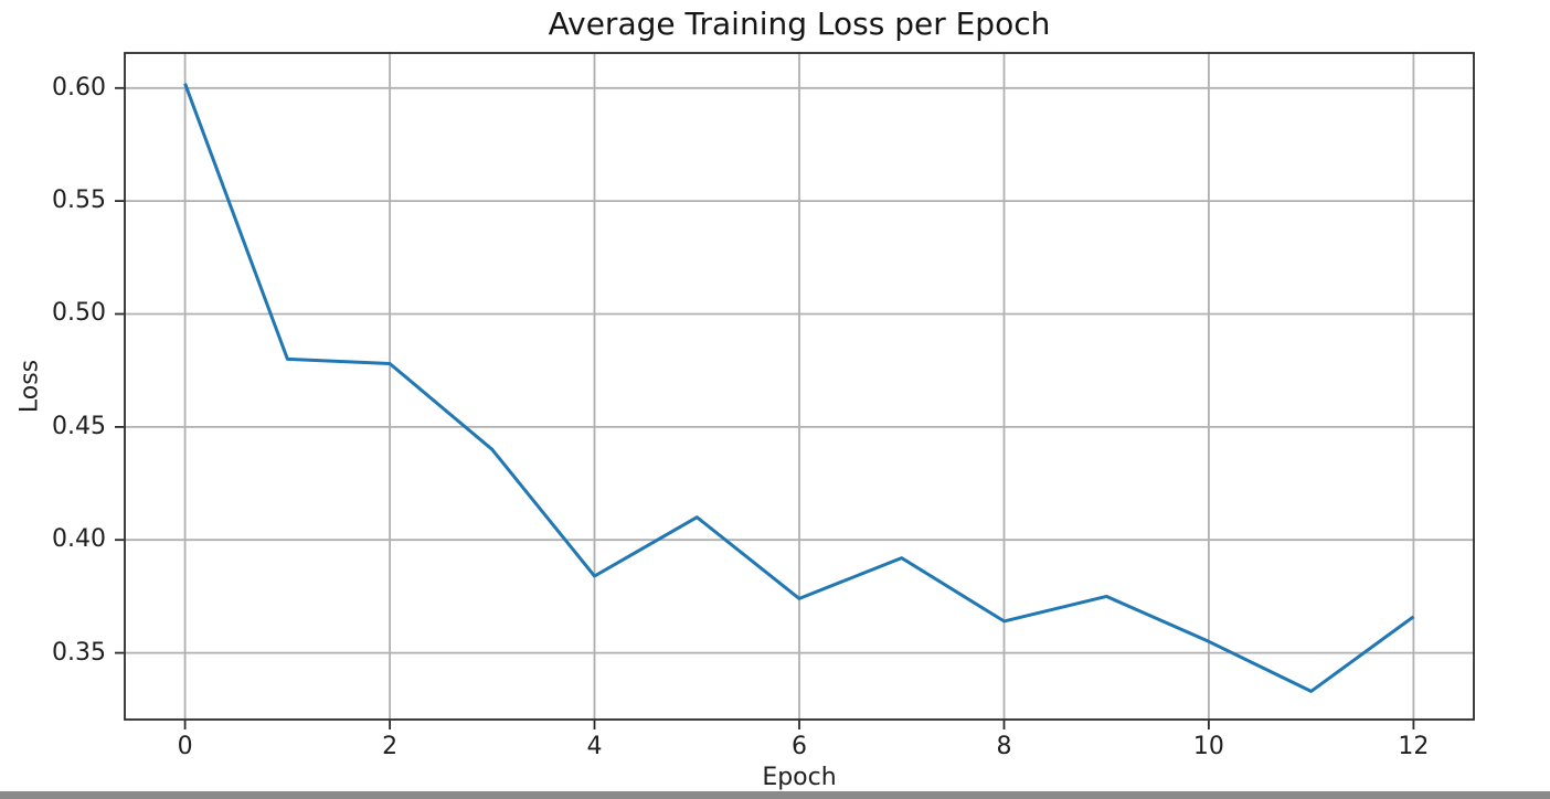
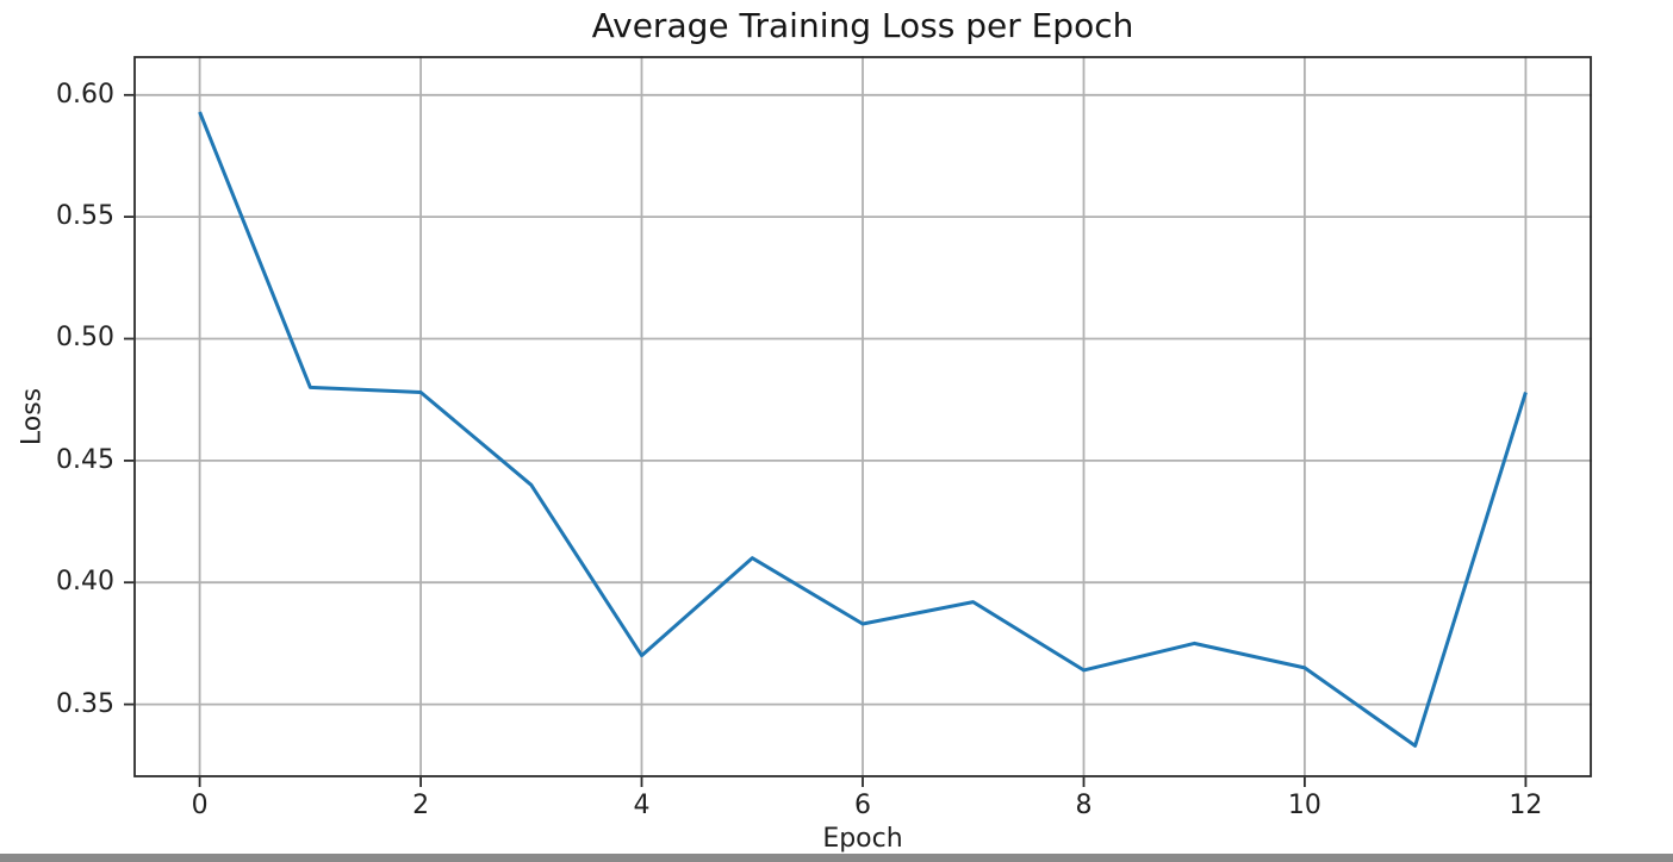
0: 0.602 -> 0.593
4: 0.384 -> 0.370
6: 0.374 -> 0.383
10: 0.355 -> 0.365
12: 0.366 -> 0.478
